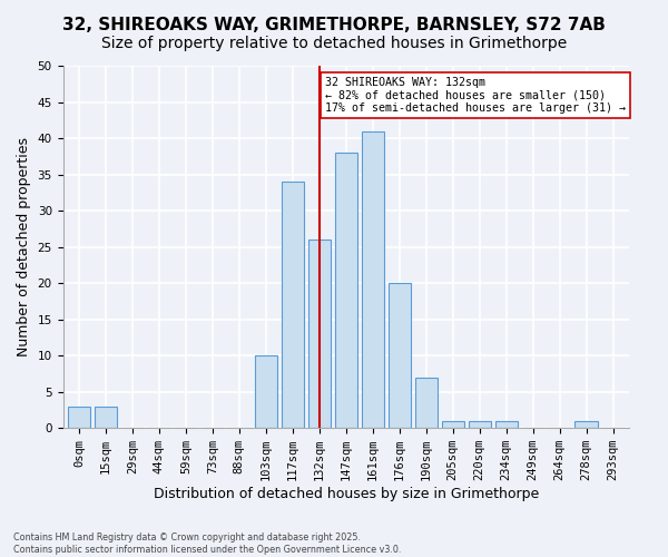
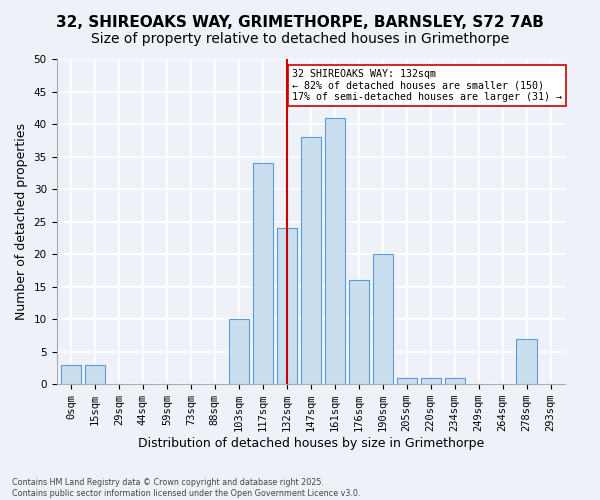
132sqm: 26 -> 24
176sqm: 20 -> 16
190sqm: 7 -> 20
278sqm: 1 -> 7
